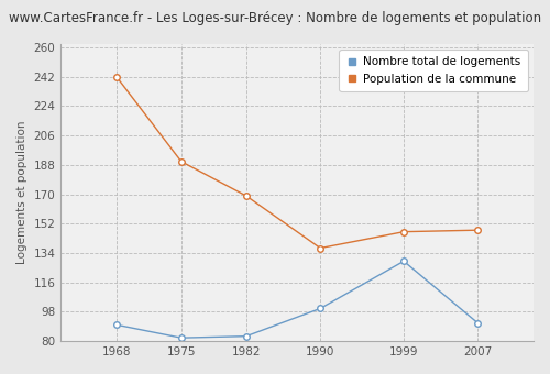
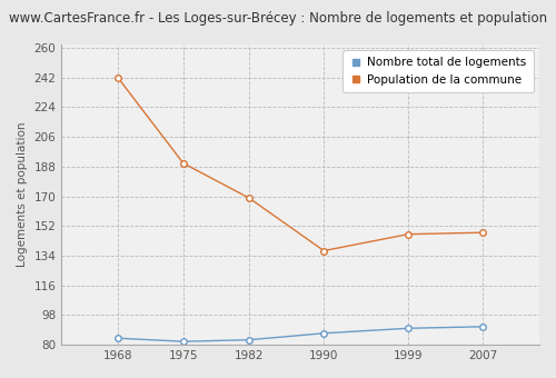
Nombre total de logements/1968: 90 -> 84
Nombre total de logements/1990: 100 -> 87
Nombre total de logements/1999: 129 -> 90
